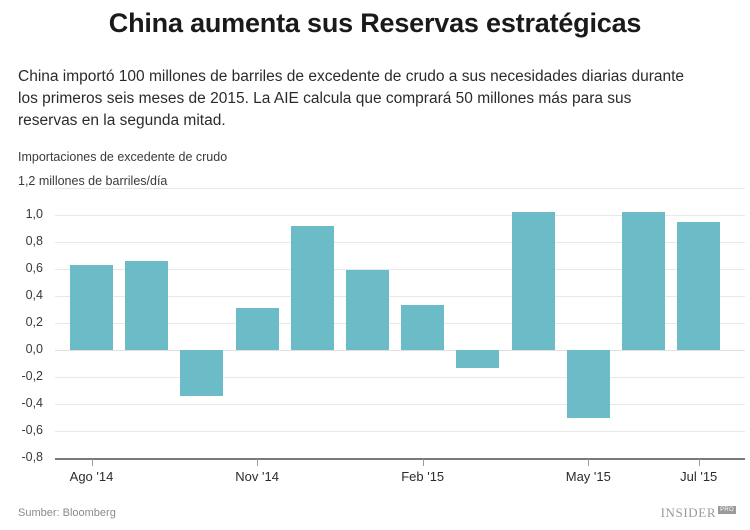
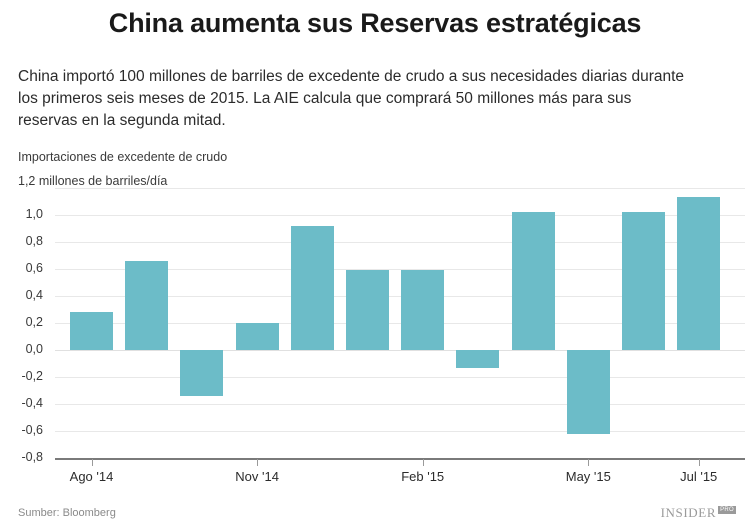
Ago '14: 0,63 -> 0,28
Nov '14: 0,31 -> 0,20
Feb '15: 0,33 -> 0,59
May '15: -0,50 -> -0,62
Jul '15: 0,95 -> 1,13
